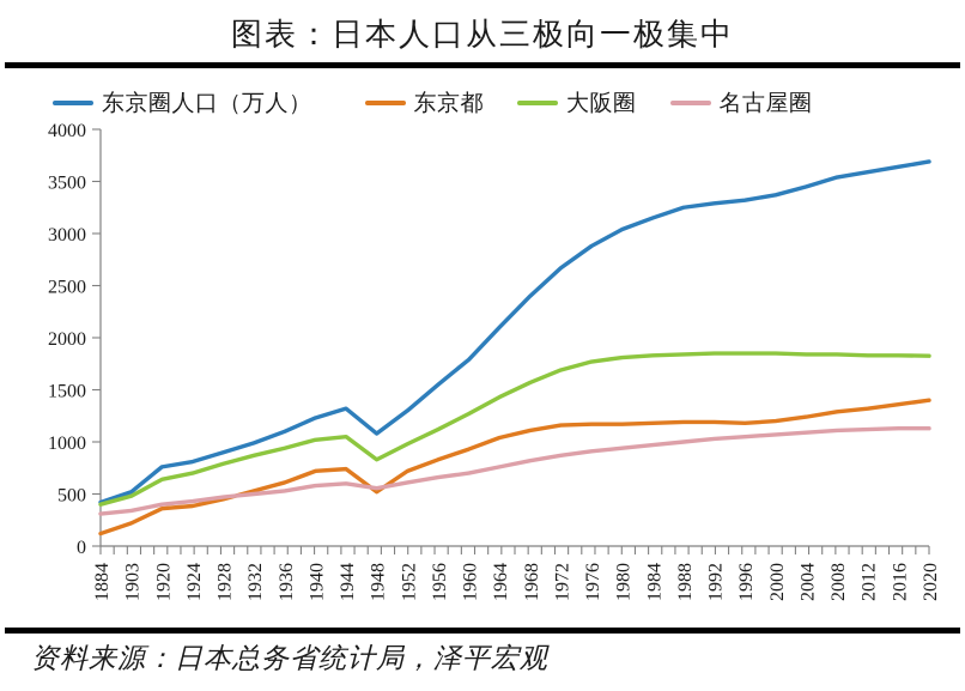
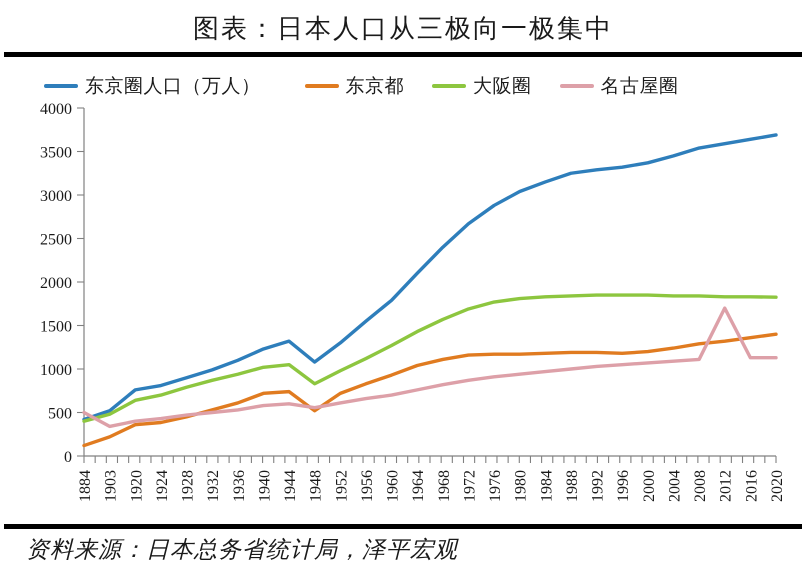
名古屋圈/1884: 300 -> 500
名古屋圈/2012: 1100 -> 1700
